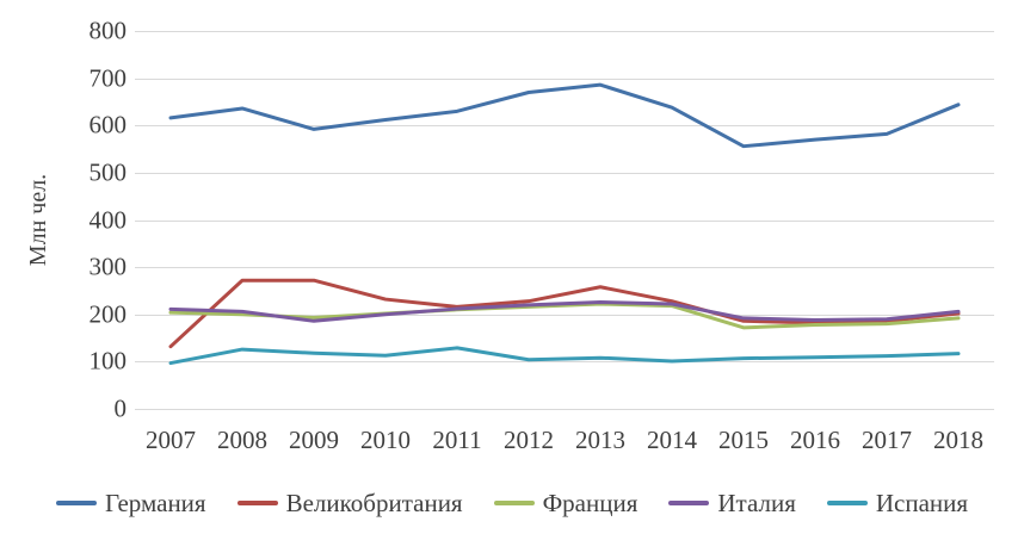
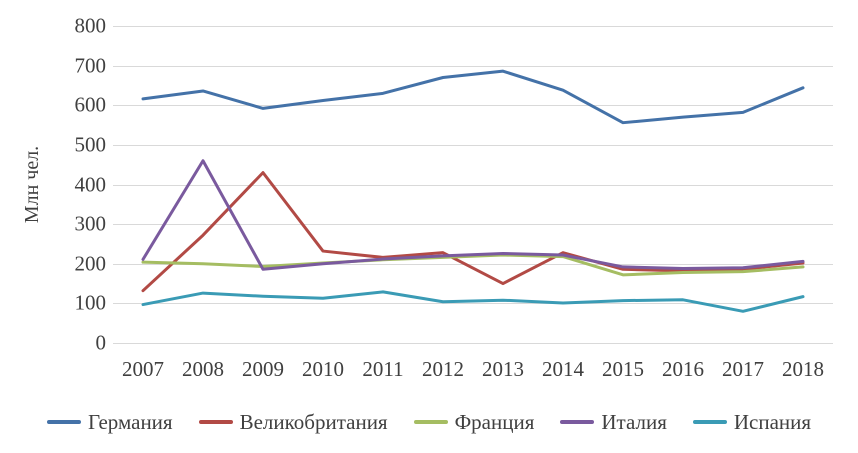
Италия/2008: 210 -> 460
Великобритания/2009: 270 -> 430
Великобритания/2013: 260 -> 150
Испания/2017: 110 -> 80
